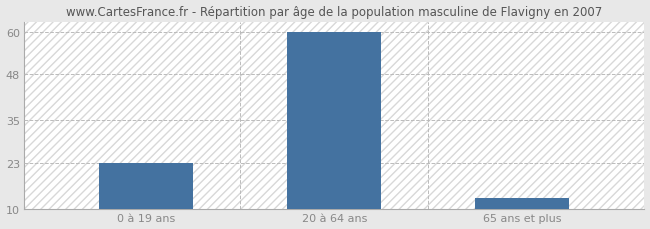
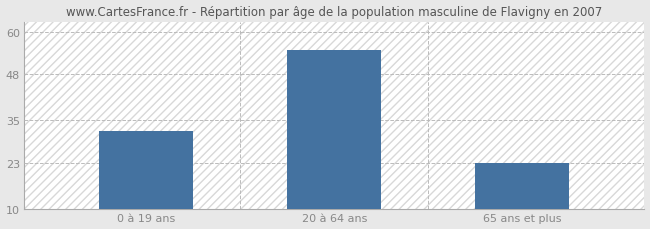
0 à 19 ans: 23 -> 32
20 à 64 ans: 60 -> 55
65 ans et plus: 13 -> 23
